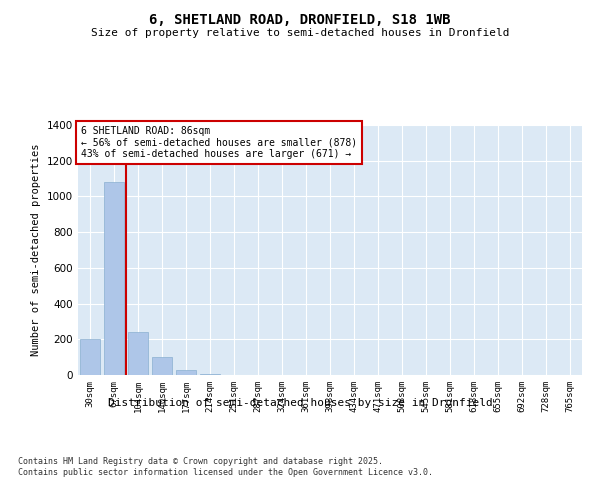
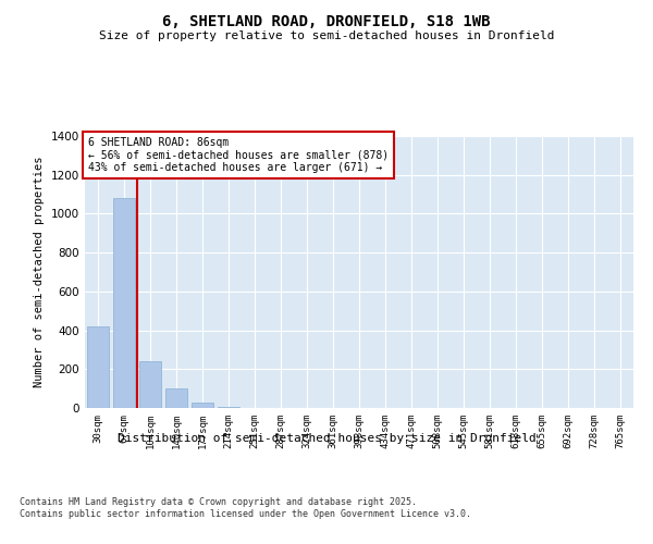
30sqm: 200 -> 420
